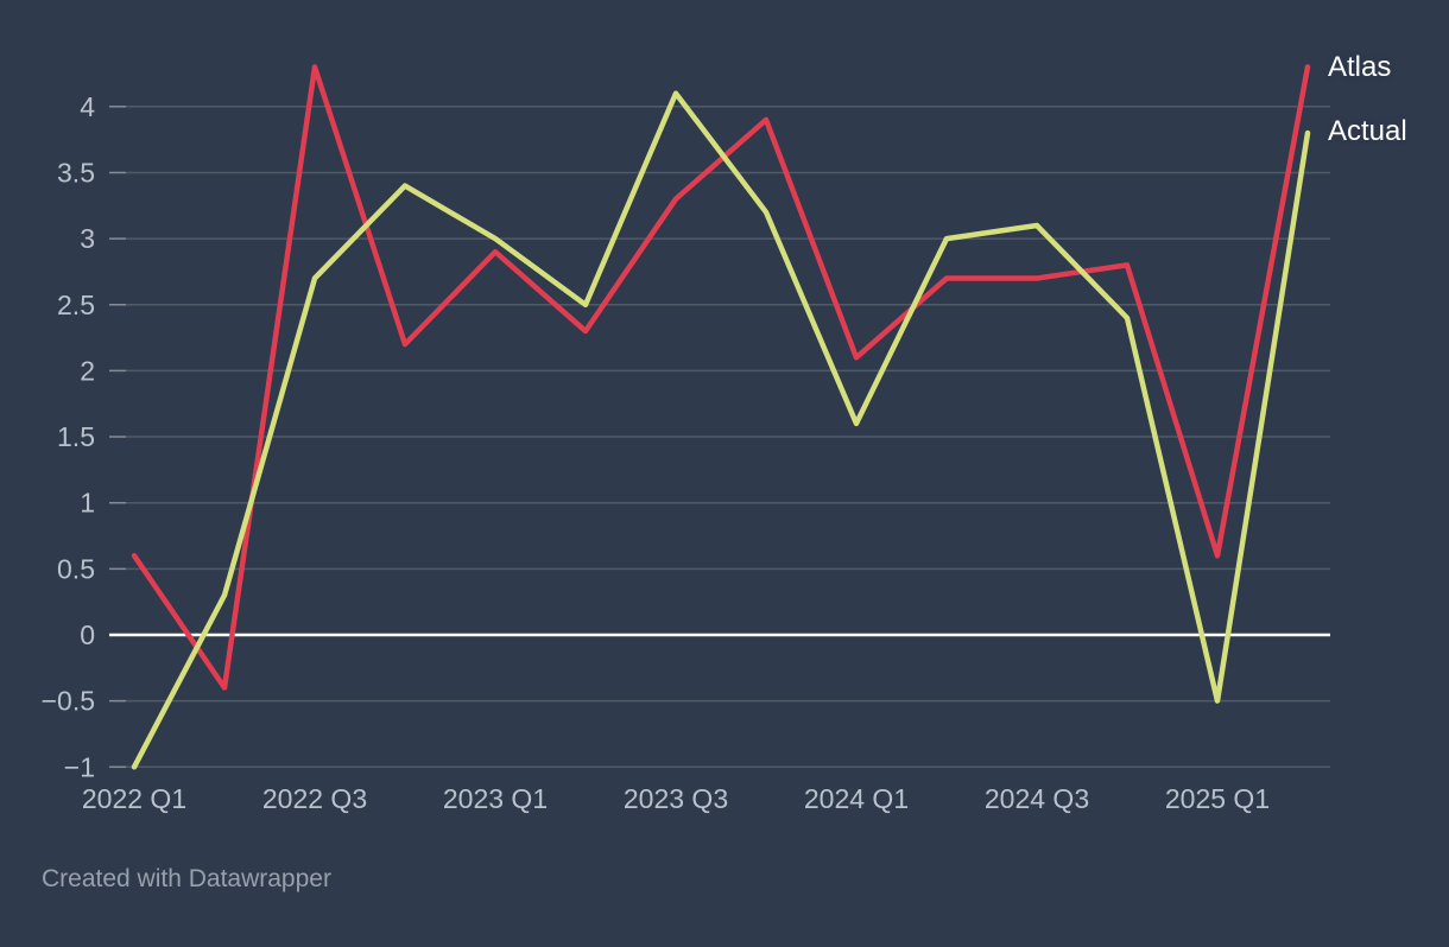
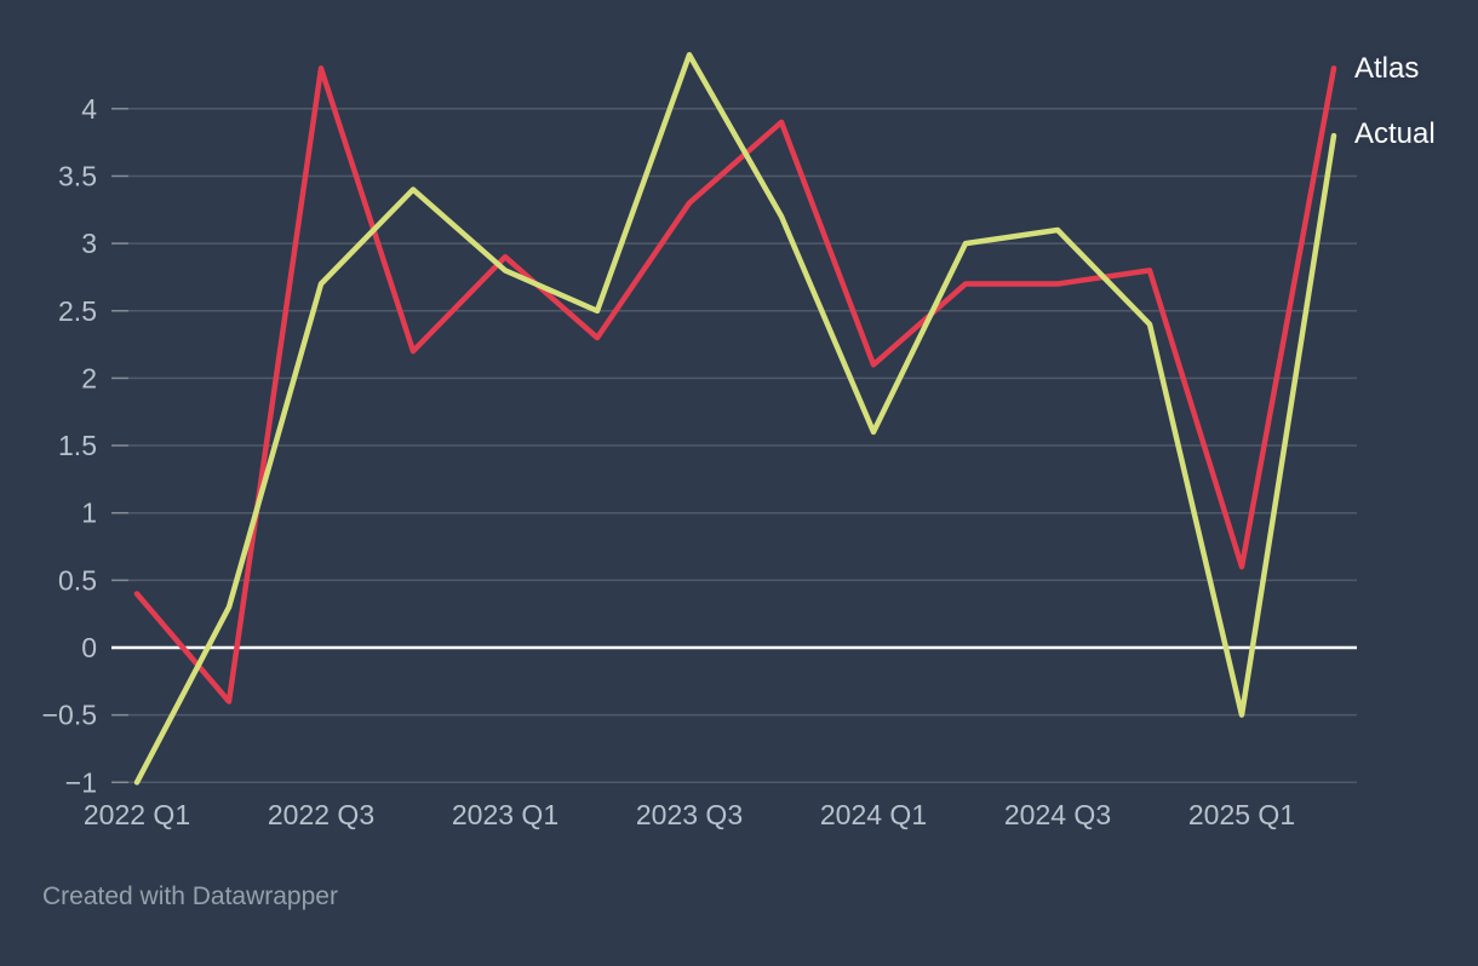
Atlas/2022 Q1: 0.6 -> 0.4
Actual/2023 Q1: 3.0 -> 2.8
Actual/2023 Q3: 4.1 -> 4.4
